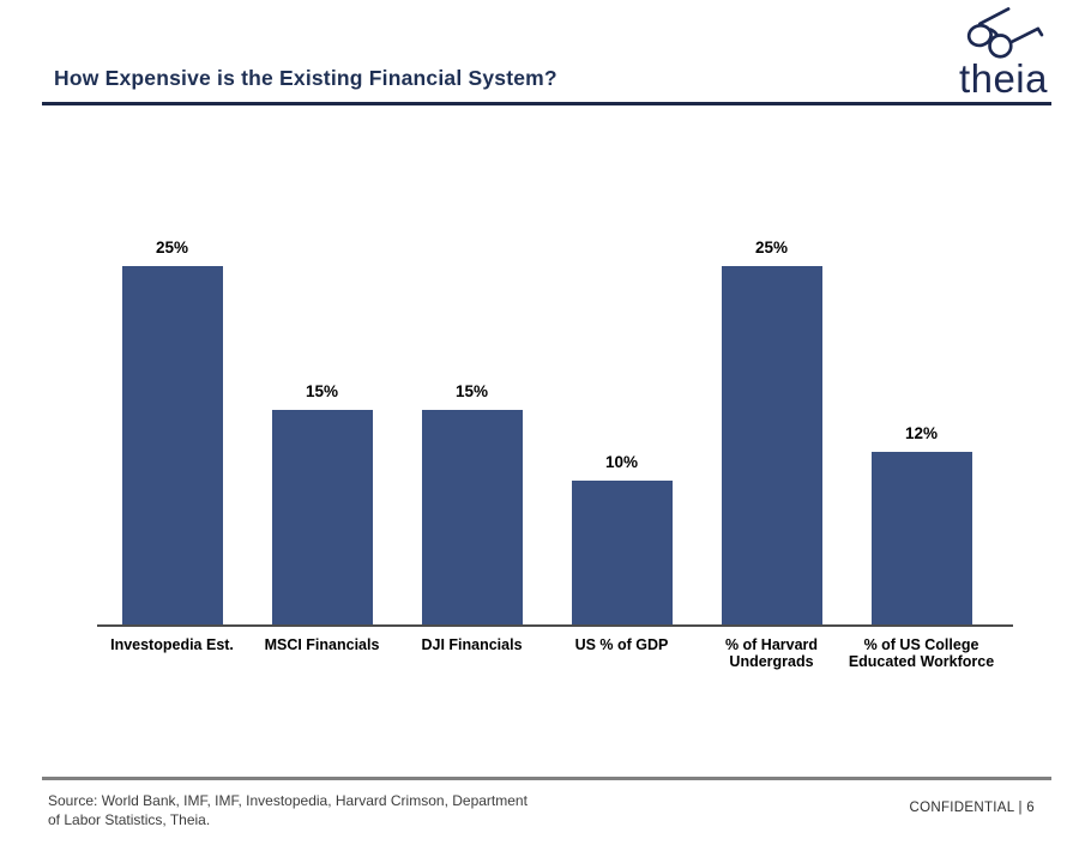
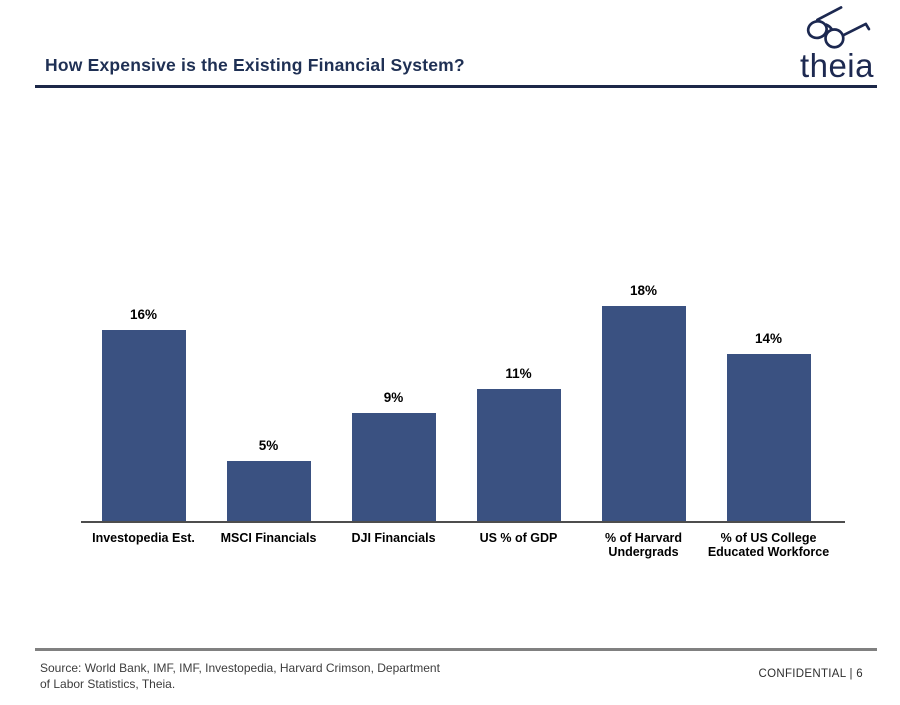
Investopedia Est.: 25% -> 16%
MSCI Financials: 15% -> 5%
DJI Financials: 15% -> 9%
US % of GDP: 10% -> 11%
% of Harvard Undergrads: 25% -> 18%
% of US College Educated Workforce: 12% -> 14%
